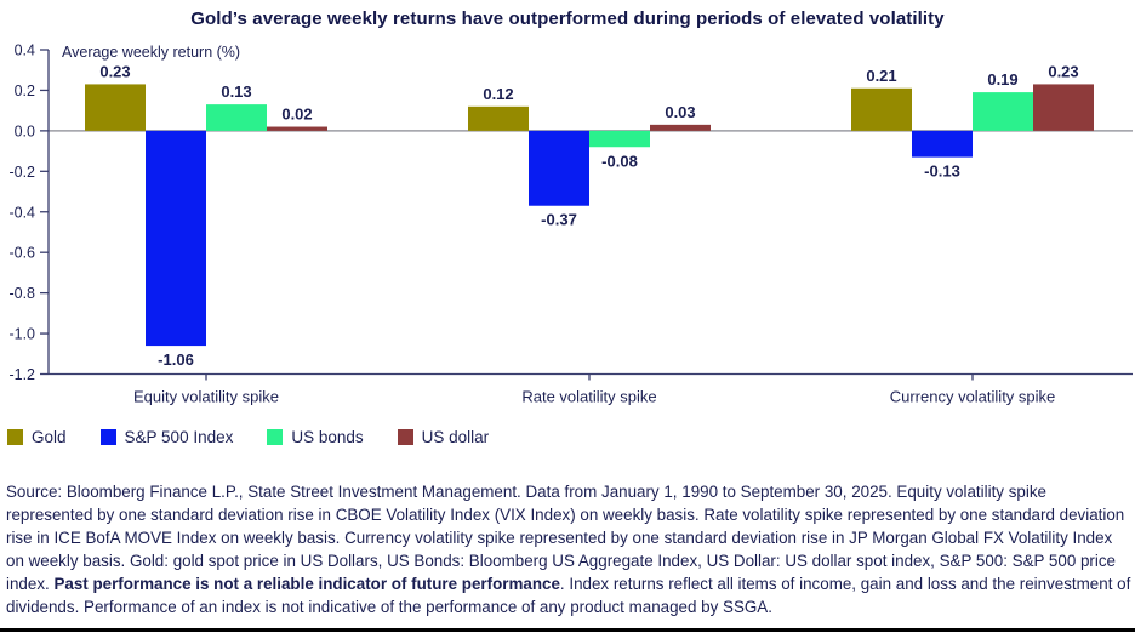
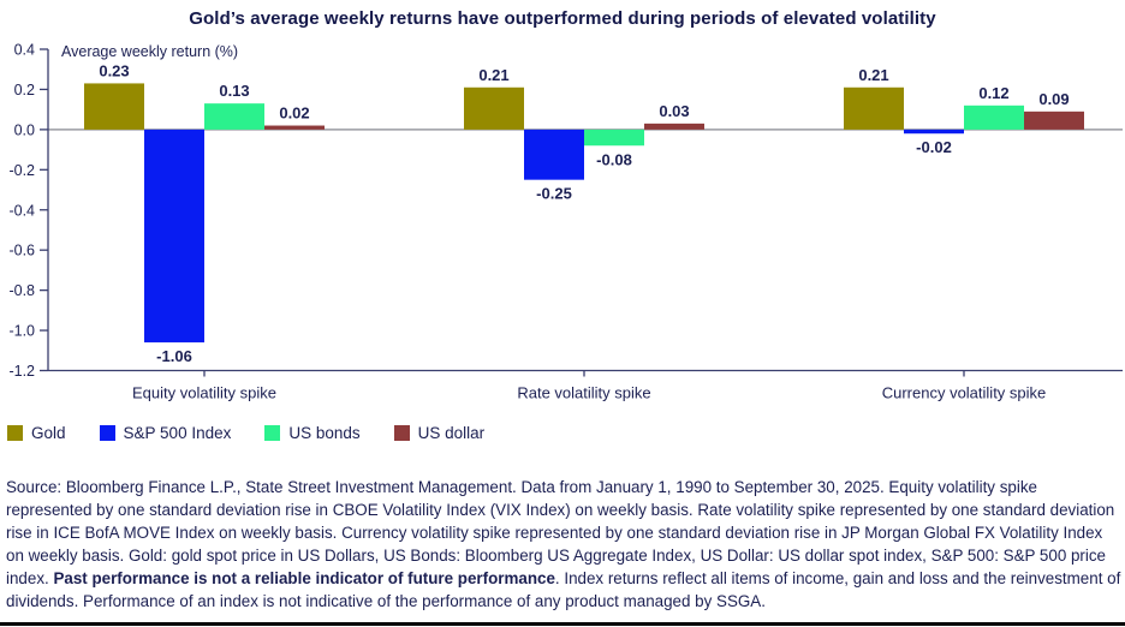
Gold/Rate volatility spike: 0.12 -> 0.21
S&P 500 Index/Rate volatility spike: -0.37 -> -0.25
S&P 500 Index/Currency volatility spike: -0.13 -> -0.02
US bonds/Currency volatility spike: 0.19 -> 0.12
US dollar/Currency volatility spike: 0.23 -> 0.09
